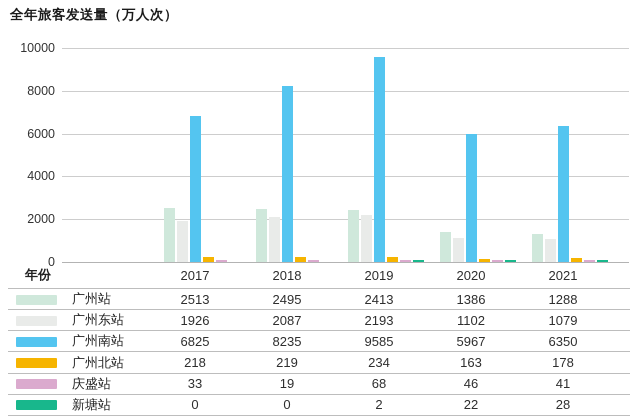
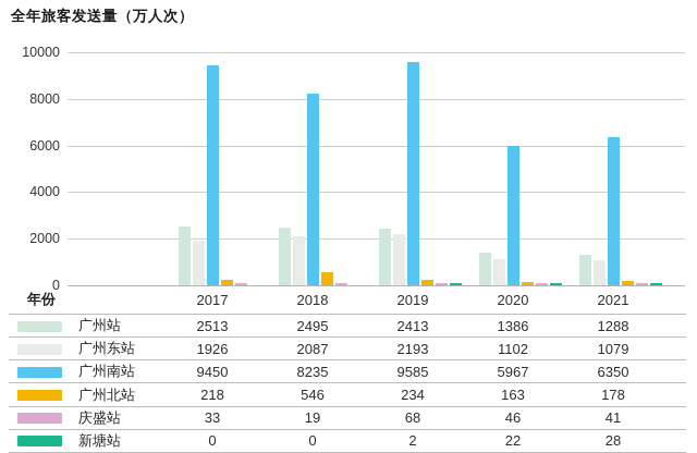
广州南站/2017: 6825 -> 9450
广州北站/2018: 219 -> 546
